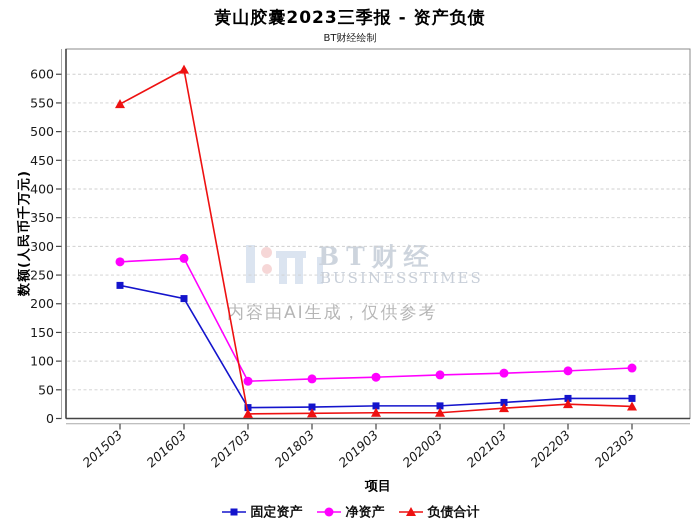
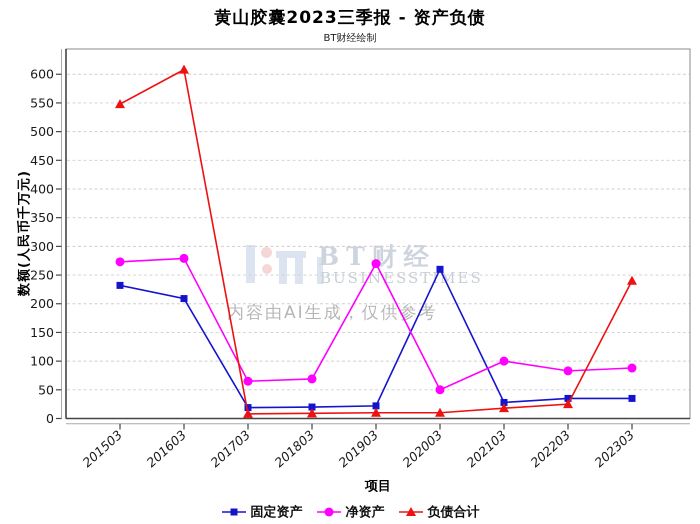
净资产/201903: 70 -> 270
固定资产/202003: 20 -> 260
净资产/202003: 80 -> 50
净资产/202103: 80 -> 100
负债合计/202303: 20 -> 240
